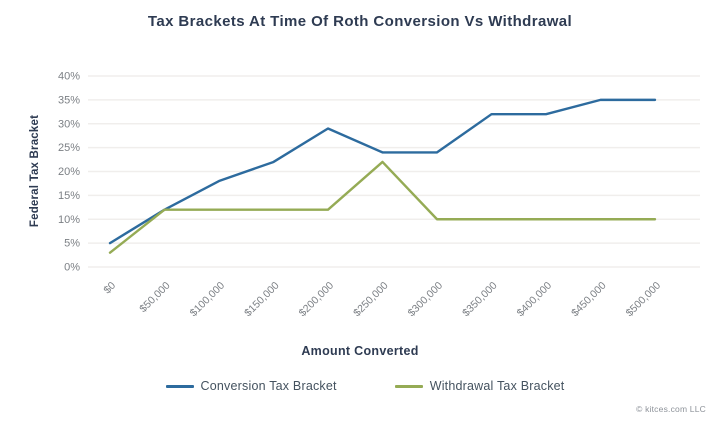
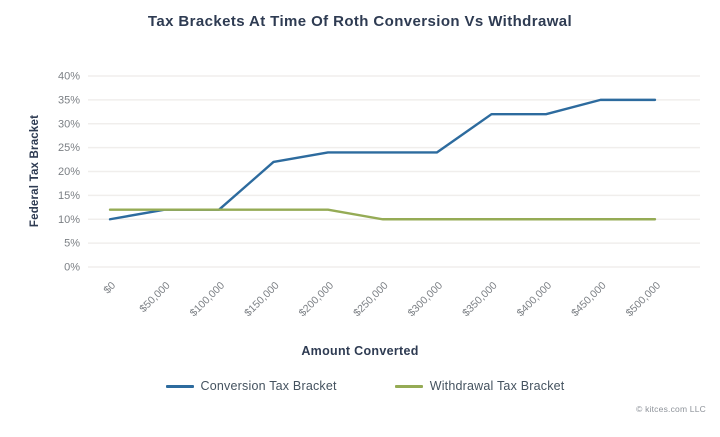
Conversion Tax Bracket/$0: 5% -> 10%
Withdrawal Tax Bracket/$0: 3% -> 12%
Conversion Tax Bracket/$100,000: 18% -> 12%
Conversion Tax Bracket/$200,000: 29% -> 24%
Withdrawal Tax Bracket/$250,000: 22% -> 10%
